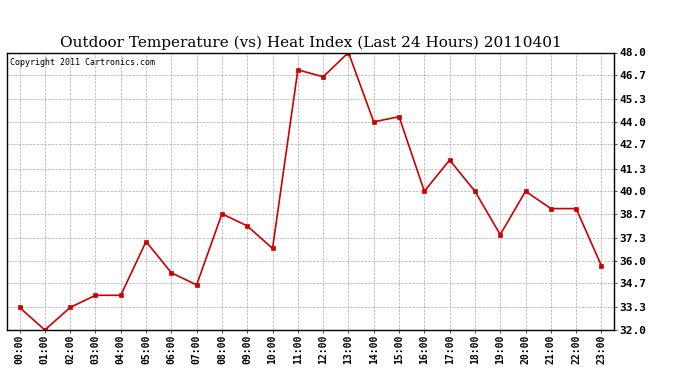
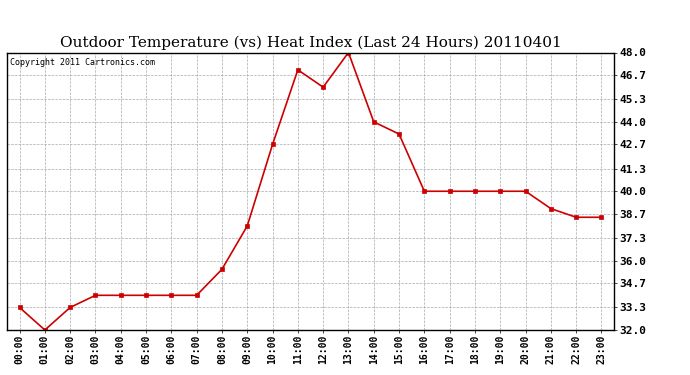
05:00: 37.1 -> 34.0
06:00: 35.3 -> 34.0
07:00: 34.6 -> 34.0
08:00: 38.7 -> 35.5
10:00: 36.7 -> 42.7
12:00: 46.6 -> 46.0
15:00: 44.3 -> 43.3
17:00: 41.8 -> 40.0
19:00: 37.5 -> 40.0
22:00: 39.0 -> 38.5
23:00: 35.7 -> 38.5
